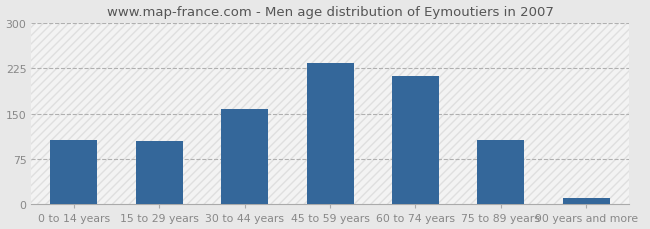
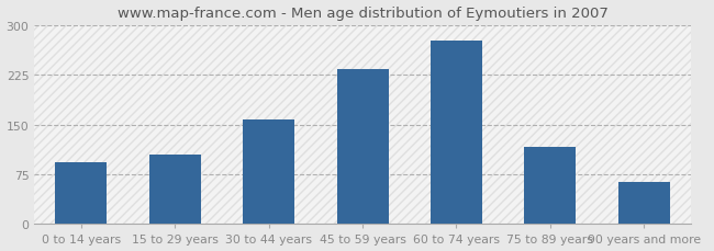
0 to 14 years: 107 -> 94
60 to 74 years: 212 -> 276
75 to 89 years: 107 -> 116
90 years and more: 10 -> 64
